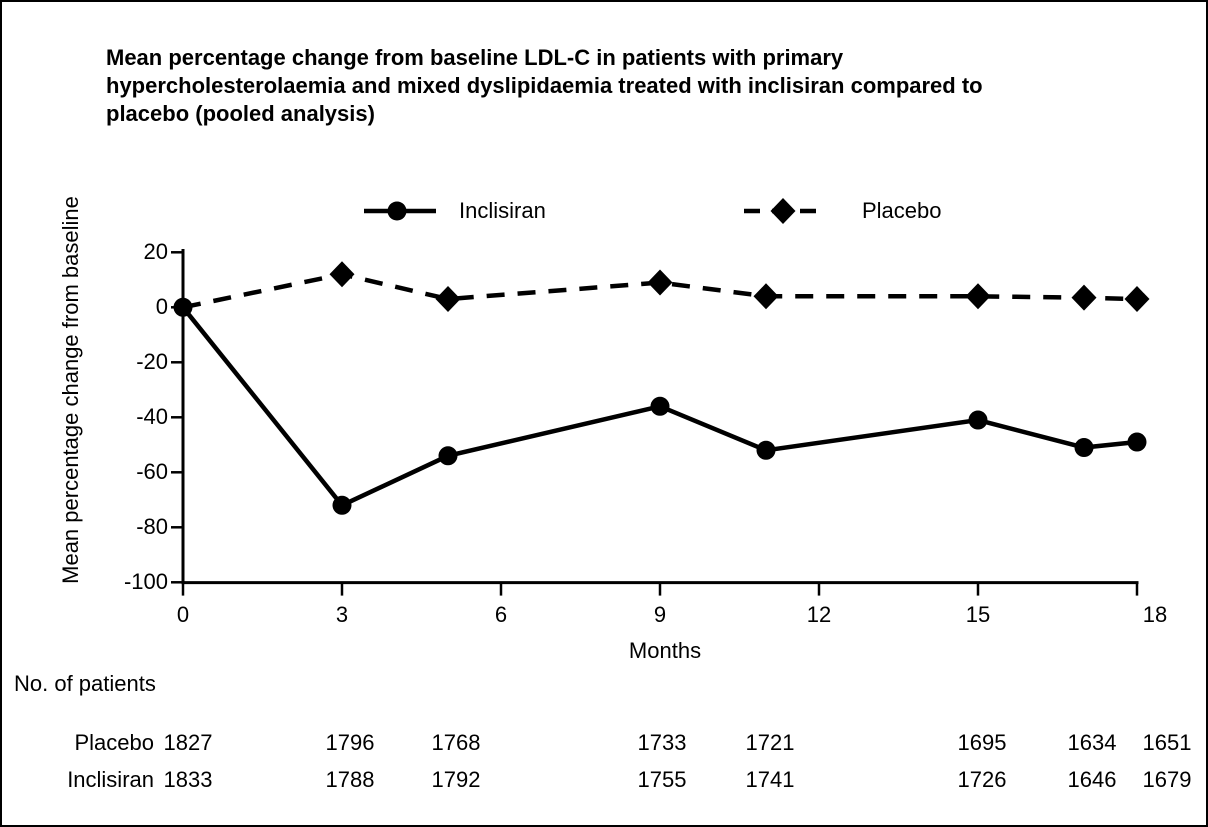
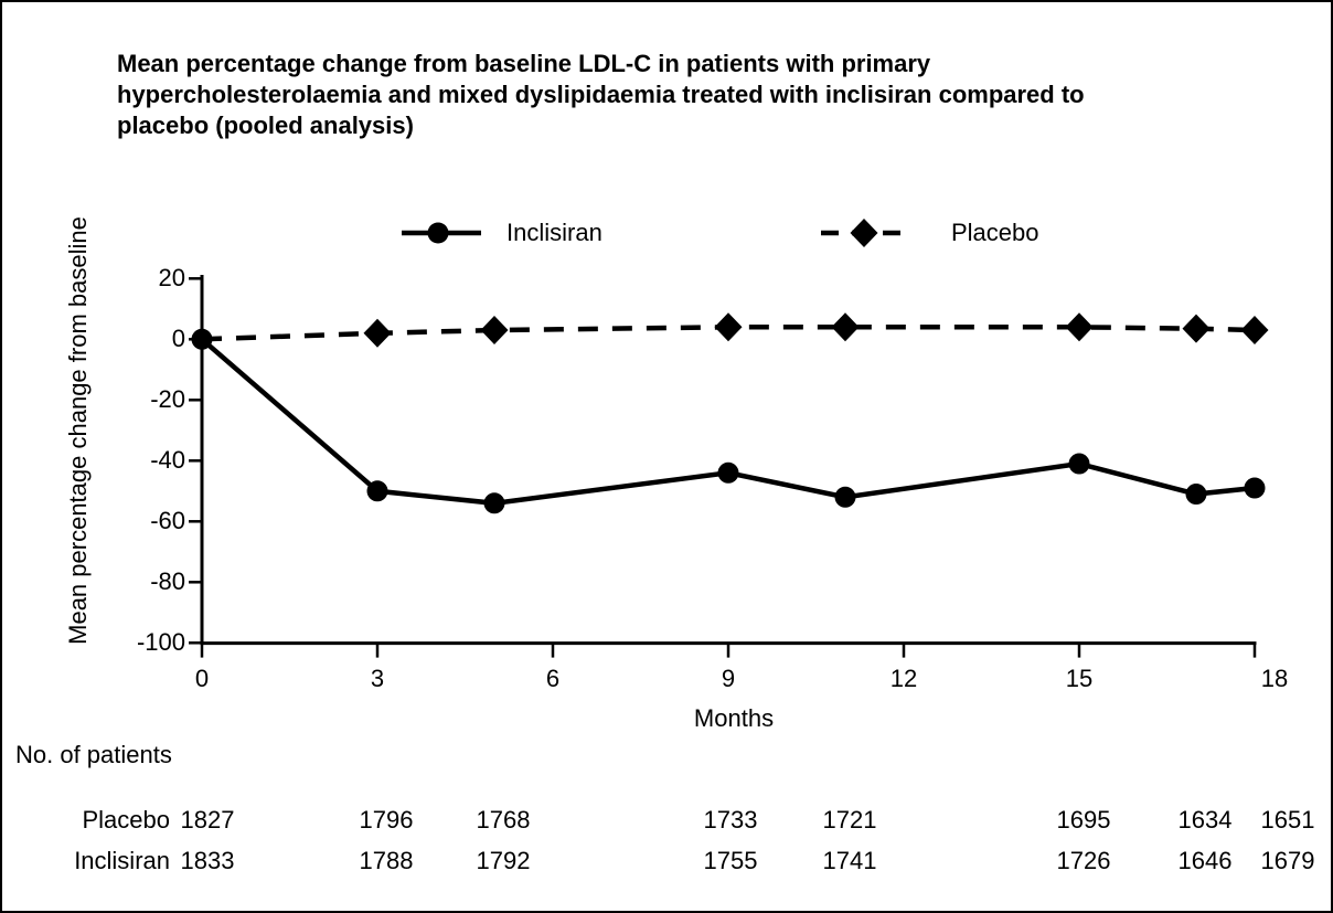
Inclisiran/3: -72 -> -50
Placebo/3: 12 -> 2
Inclisiran/9: -36 -> -44
Placebo/9: 9 -> 4
